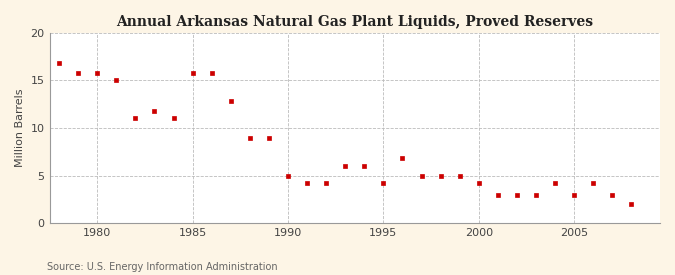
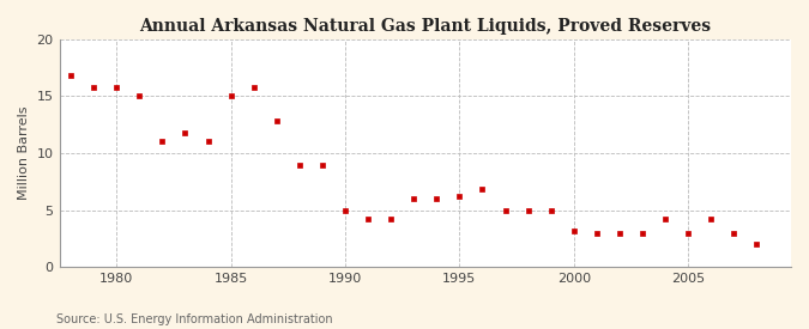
1985: 15.8 -> 15.0
1995: 4.2 -> 6.2
2000: 4.2 -> 3.2
